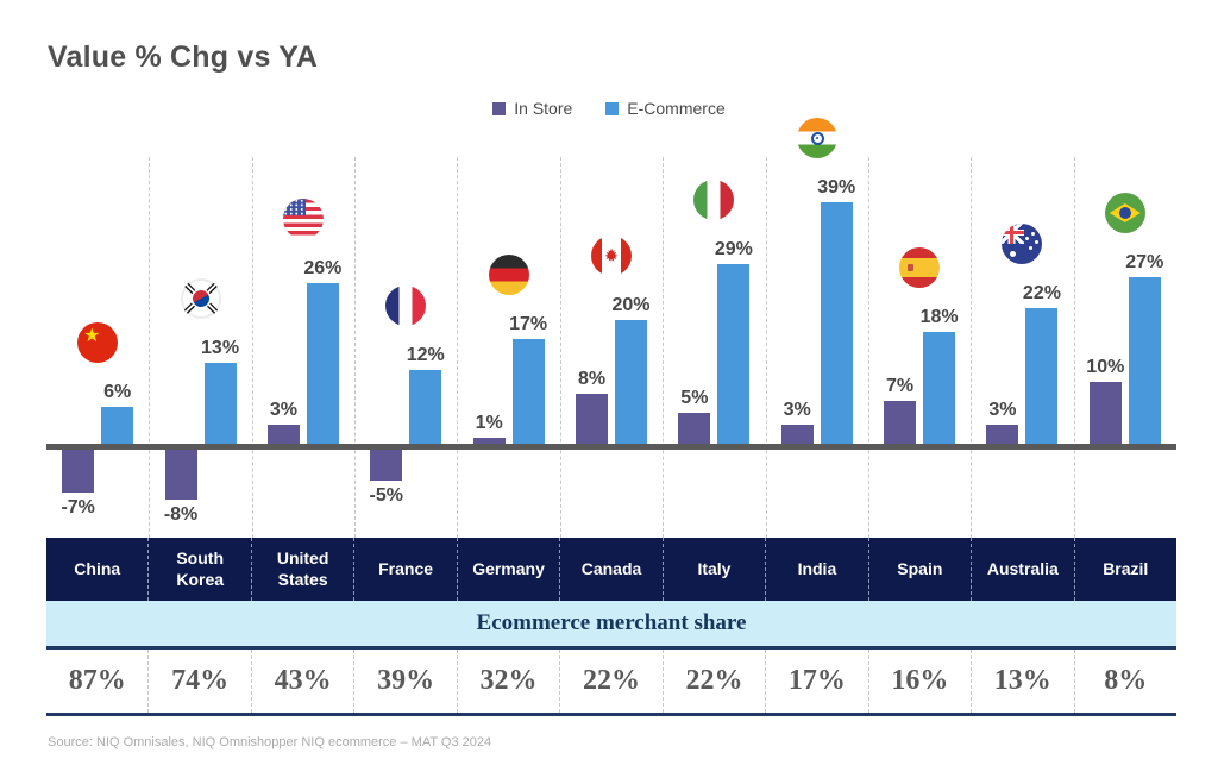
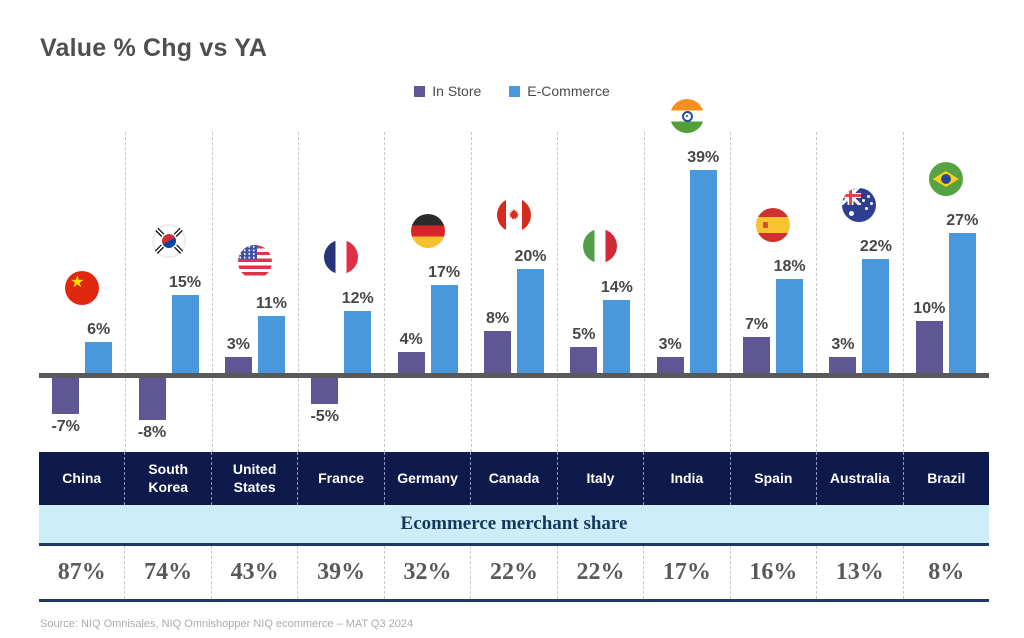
E-Commerce/South Korea: 13% -> 15%
E-Commerce/United States: 26% -> 11%
In Store/Germany: 1% -> 4%
E-Commerce/Italy: 29% -> 14%
